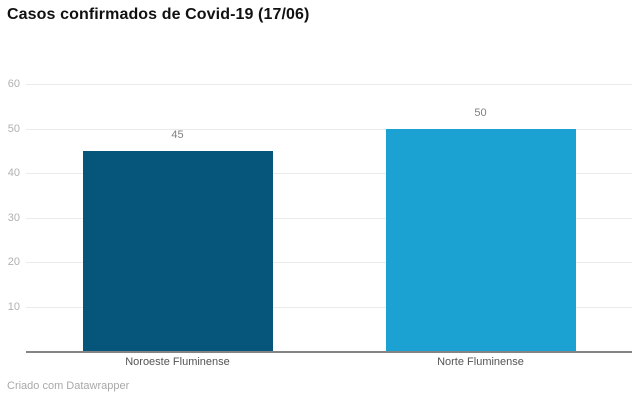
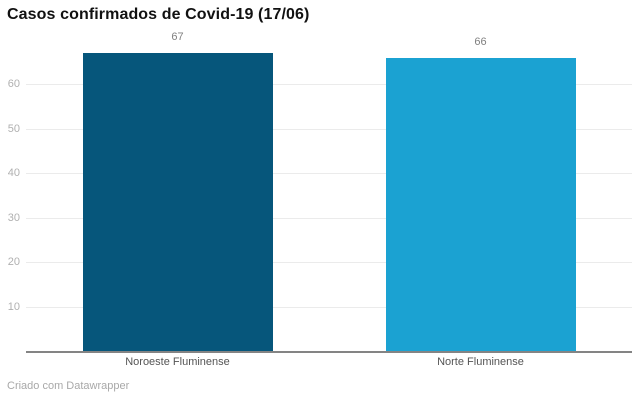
Noroeste Fluminense: 45 -> 67
Norte Fluminense: 50 -> 66
